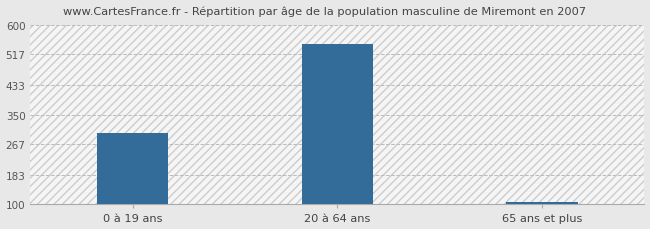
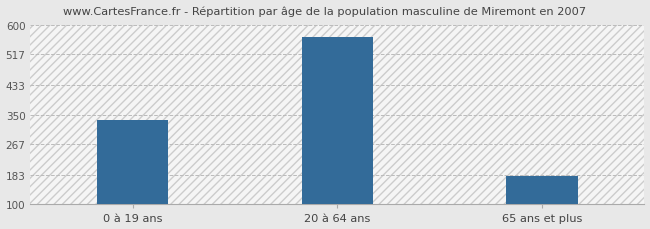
0 à 19 ans: 300 -> 335
20 à 64 ans: 545 -> 565
65 ans et plus: 108 -> 180
